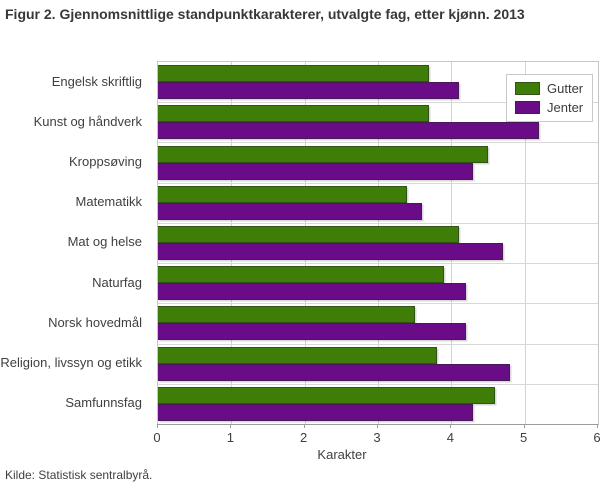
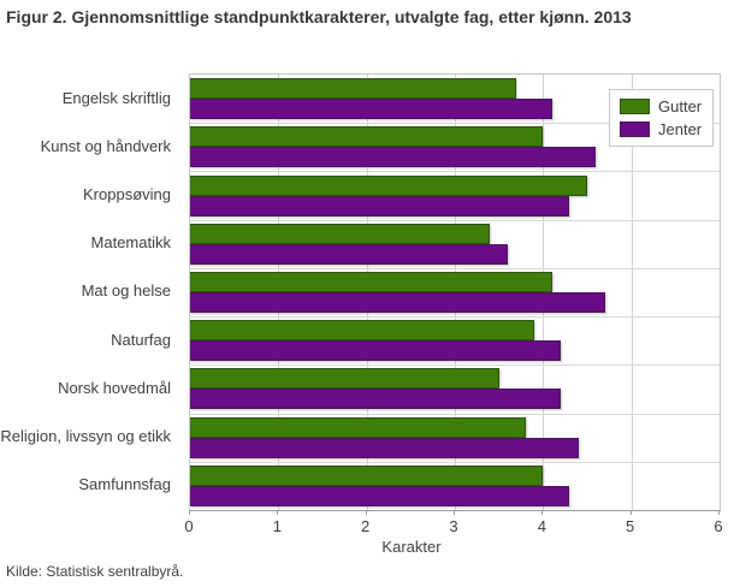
Gutter/Kunst og håndverk: 3.7 -> 4.0
Jenter/Kunst og håndverk: 5.2 -> 4.6
Jenter/Religion, livssyn og etikk: 4.8 -> 4.4
Gutter/Samfunnsfag: 4.6 -> 4.0
